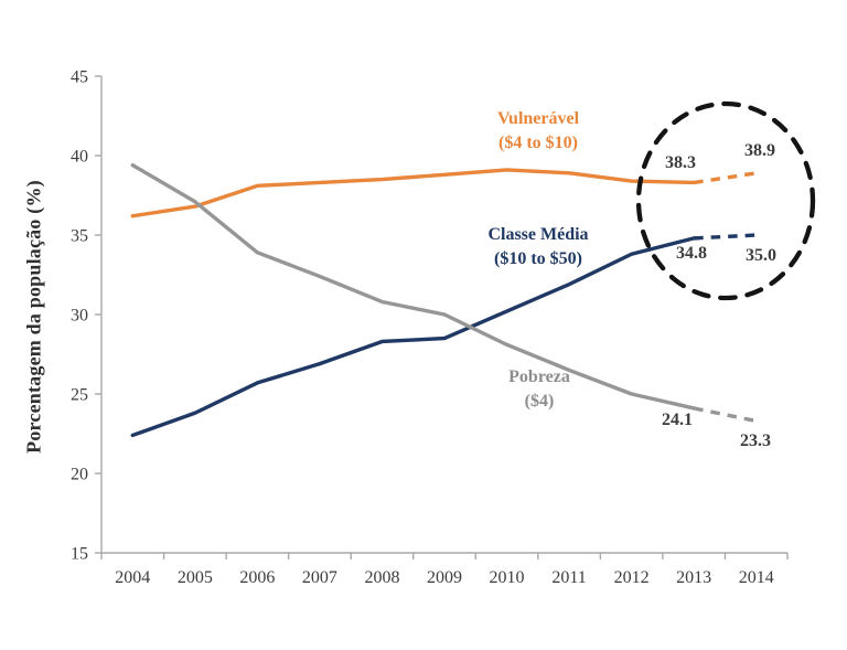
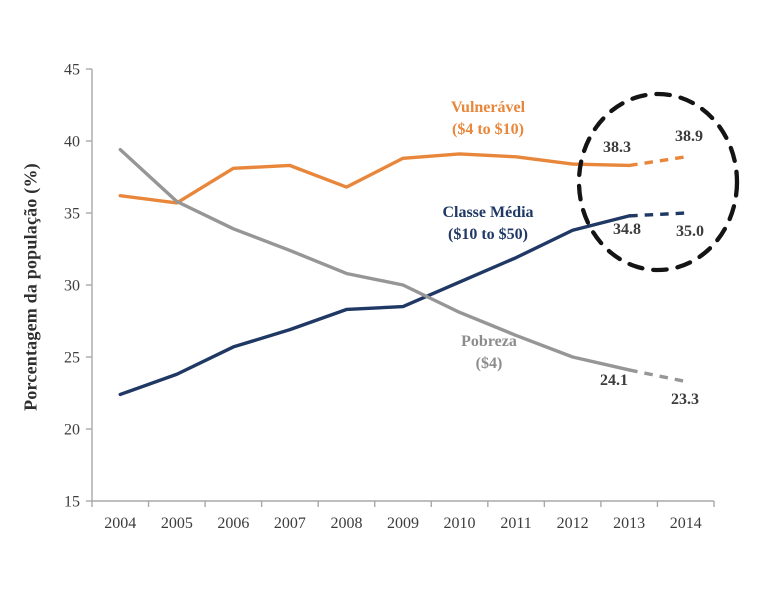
Vulnerável/2005: 36.8 -> 35.7
Pobreza/2005: 37.1 -> 35.8
Vulnerável/2008: 38.5 -> 36.8
